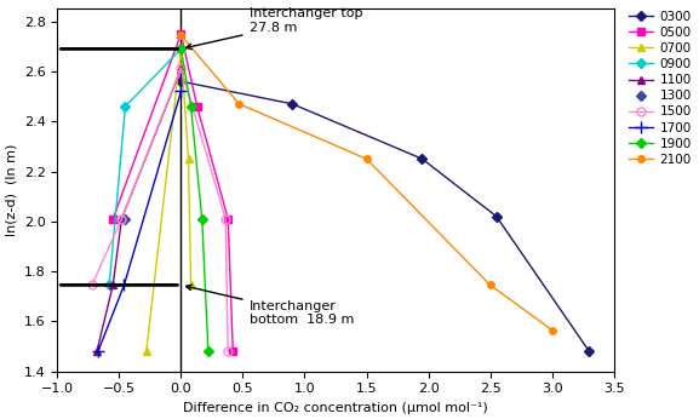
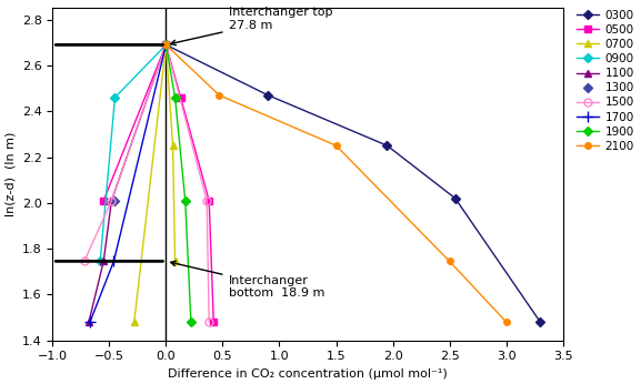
0300/0.0: 2.56 -> 2.69
0500/0.0: 2.75 -> 2.69
1100/0.0: 2.610 -> 2.690
1500/0.0: 2.615 -> 2.690
1700/0.0: 2.520 -> 2.690
2100/0.0: 2.745 -> 2.690
2100/3.0: 1.565 -> 1.480
